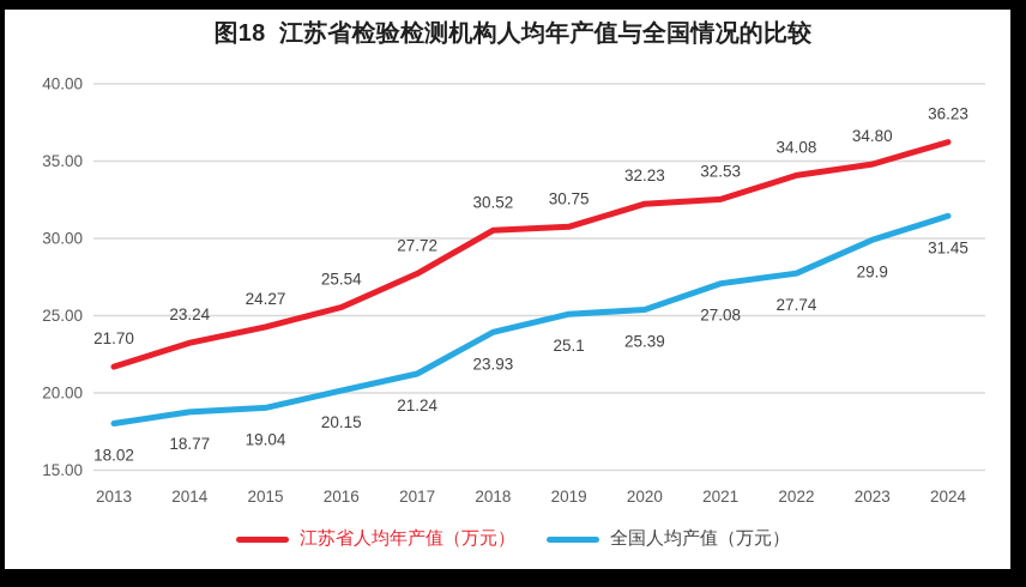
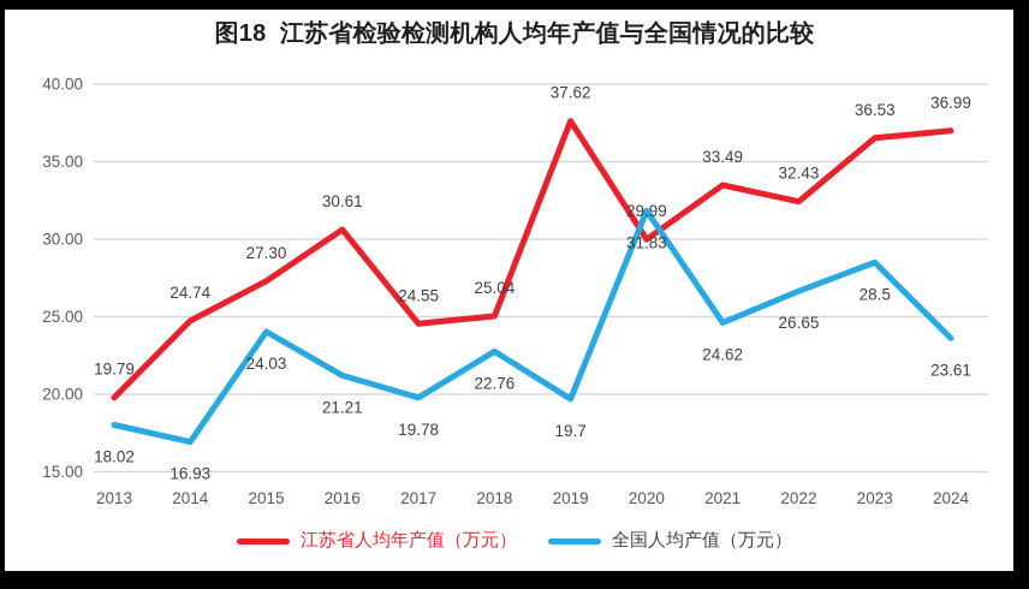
江苏省人均年产值（万元）/2013: 21.70 -> 19.79
江苏省人均年产值（万元）/2014: 23.24 -> 24.74
全国人均产值（万元）/2014: 18.77 -> 16.93
江苏省人均年产值（万元）/2015: 24.27 -> 27.30
全国人均产值（万元）/2015: 19.04 -> 24.03
江苏省人均年产值（万元）/2016: 25.54 -> 30.61
全国人均产值（万元）/2016: 20.15 -> 21.21
江苏省人均年产值（万元）/2017: 27.72 -> 24.55
全国人均产值（万元）/2017: 21.24 -> 19.78
江苏省人均年产值（万元）/2018: 30.52 -> 25.04
全国人均产值（万元）/2018: 23.93 -> 22.76
江苏省人均年产值（万元）/2019: 30.75 -> 37.62
全国人均产值（万元）/2019: 25.1 -> 19.7
江苏省人均年产值（万元）/2020: 32.23 -> 29.99
全国人均产值（万元）/2020: 25.39 -> 31.83
江苏省人均年产值（万元）/2021: 32.53 -> 33.49
全国人均产值（万元）/2021: 27.08 -> 24.62
江苏省人均年产值（万元）/2022: 34.08 -> 32.43
全国人均产值（万元）/2022: 27.74 -> 26.65
江苏省人均年产值（万元）/2023: 34.80 -> 36.53
全国人均产值（万元）/2023: 29.9 -> 28.5
江苏省人均年产值（万元）/2024: 36.23 -> 36.99
全国人均产值（万元）/2024: 31.45 -> 23.61
